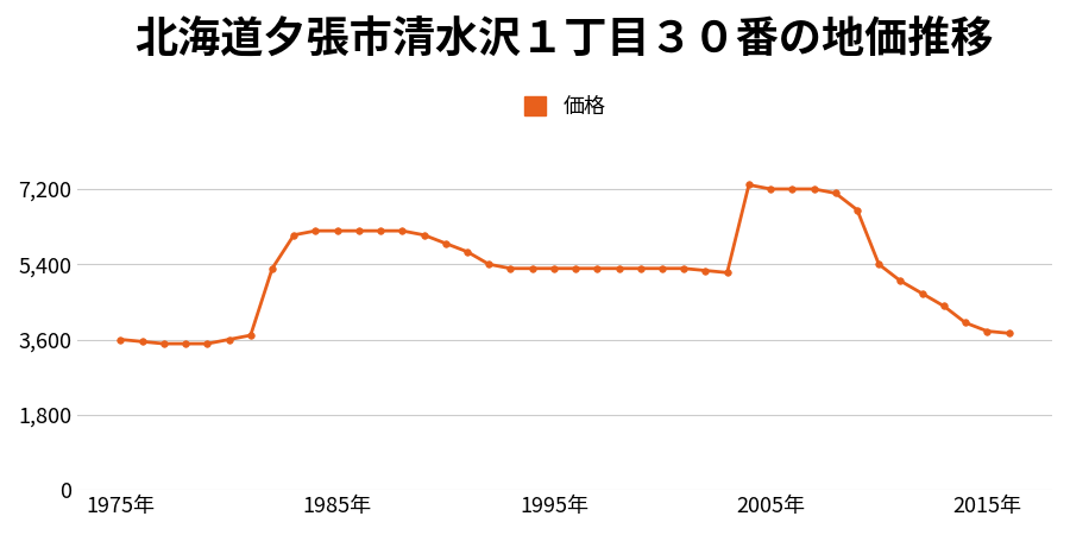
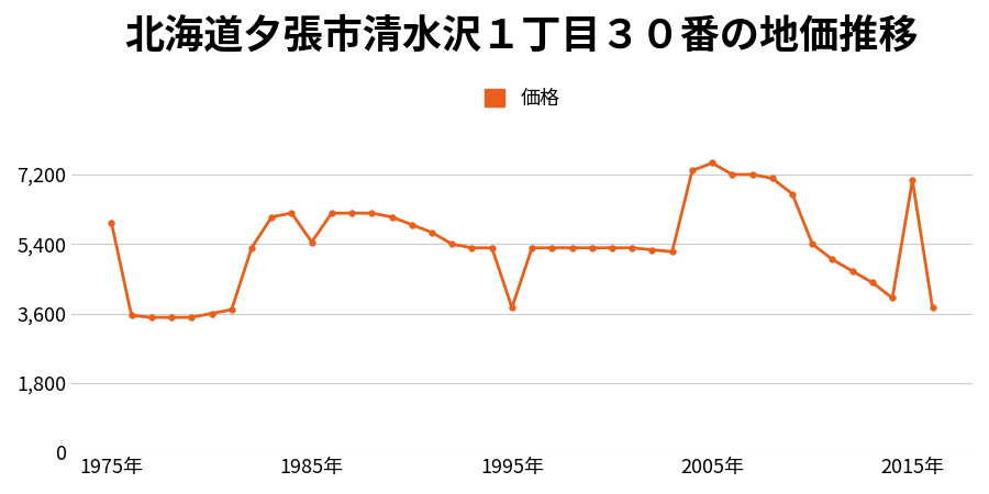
1975年: 3,600 -> 5,950
1985年: 6,200 -> 5,450
1995年: 5,300 -> 3,750
2005年: 7,200 -> 7,500
2015年: 3,800 -> 7,050
